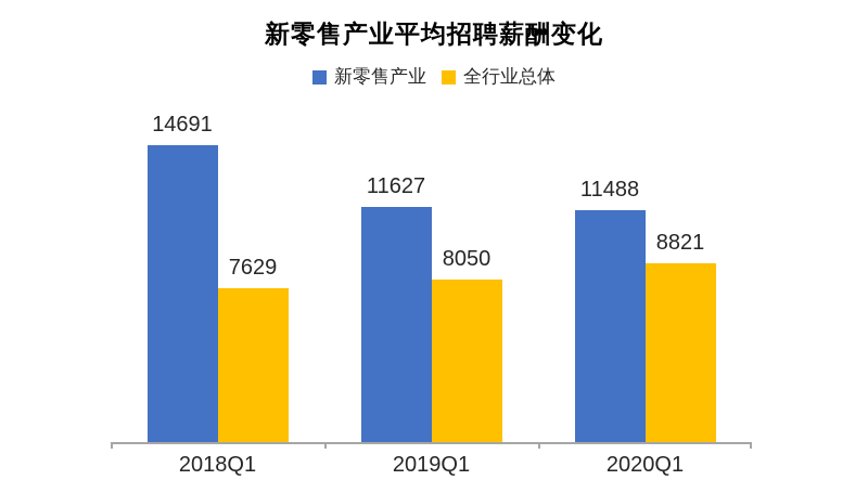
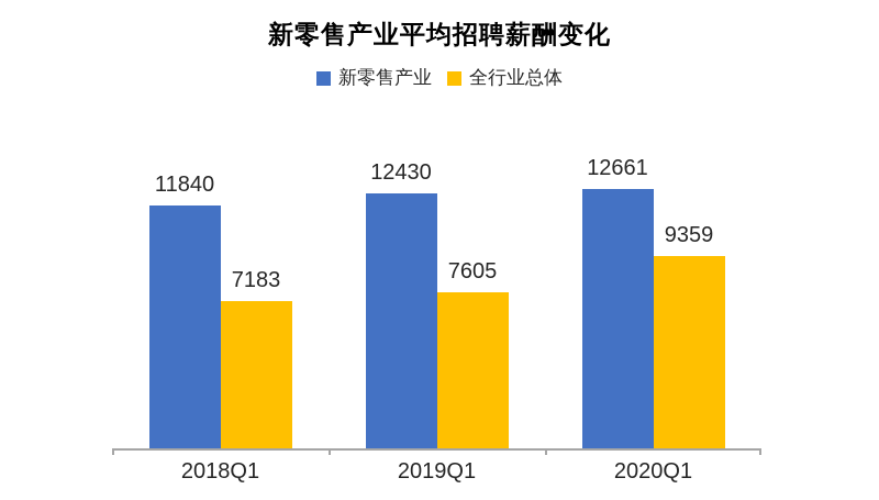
新零售产业/2018Q1: 14691 -> 11840
全行业总体/2018Q1: 7629 -> 7183
新零售产业/2019Q1: 11627 -> 12430
全行业总体/2019Q1: 8050 -> 7605
新零售产业/2020Q1: 11488 -> 12661
全行业总体/2020Q1: 8821 -> 9359
